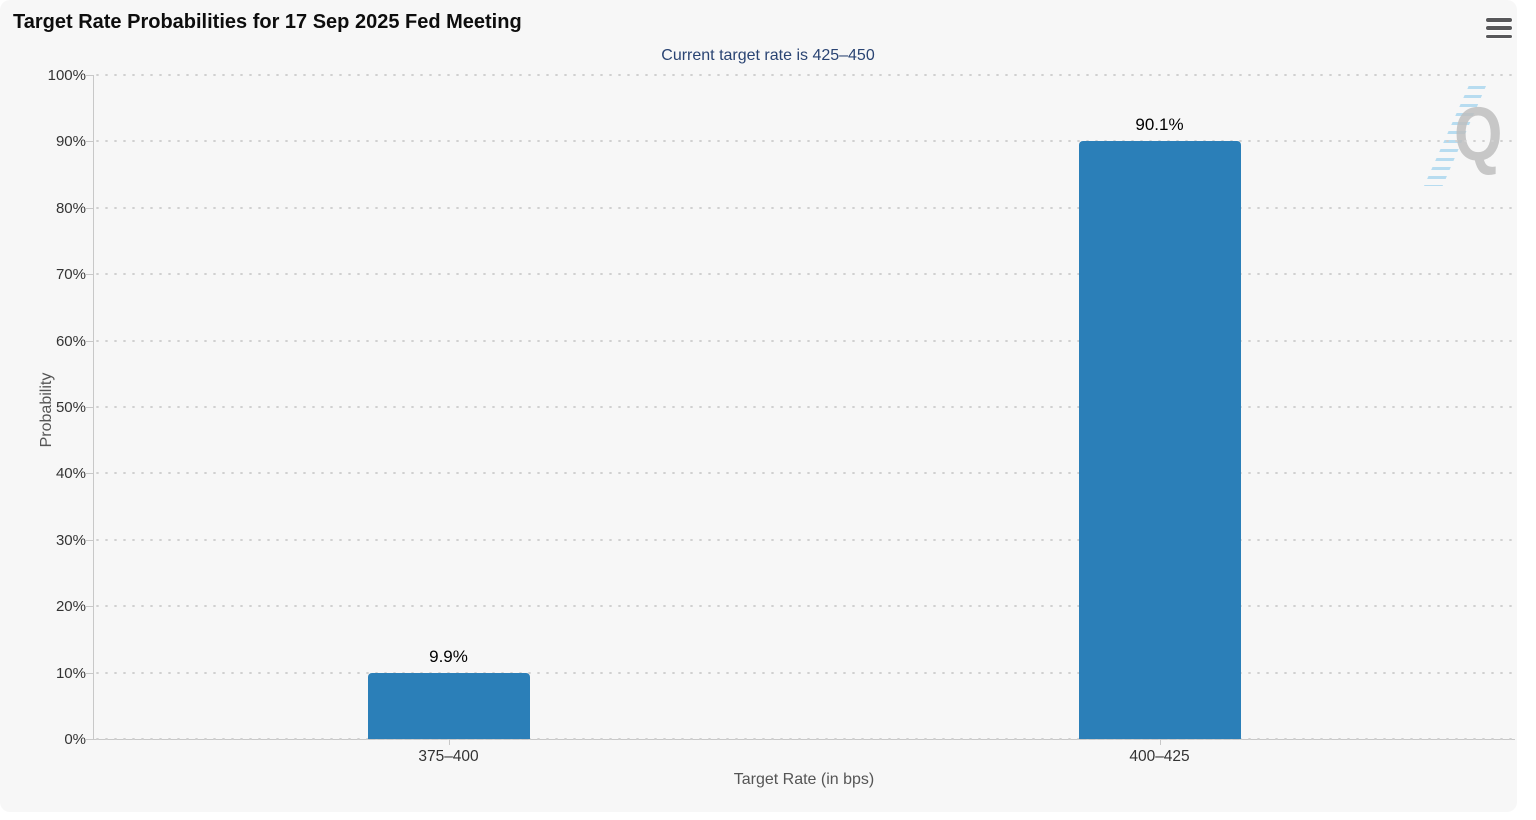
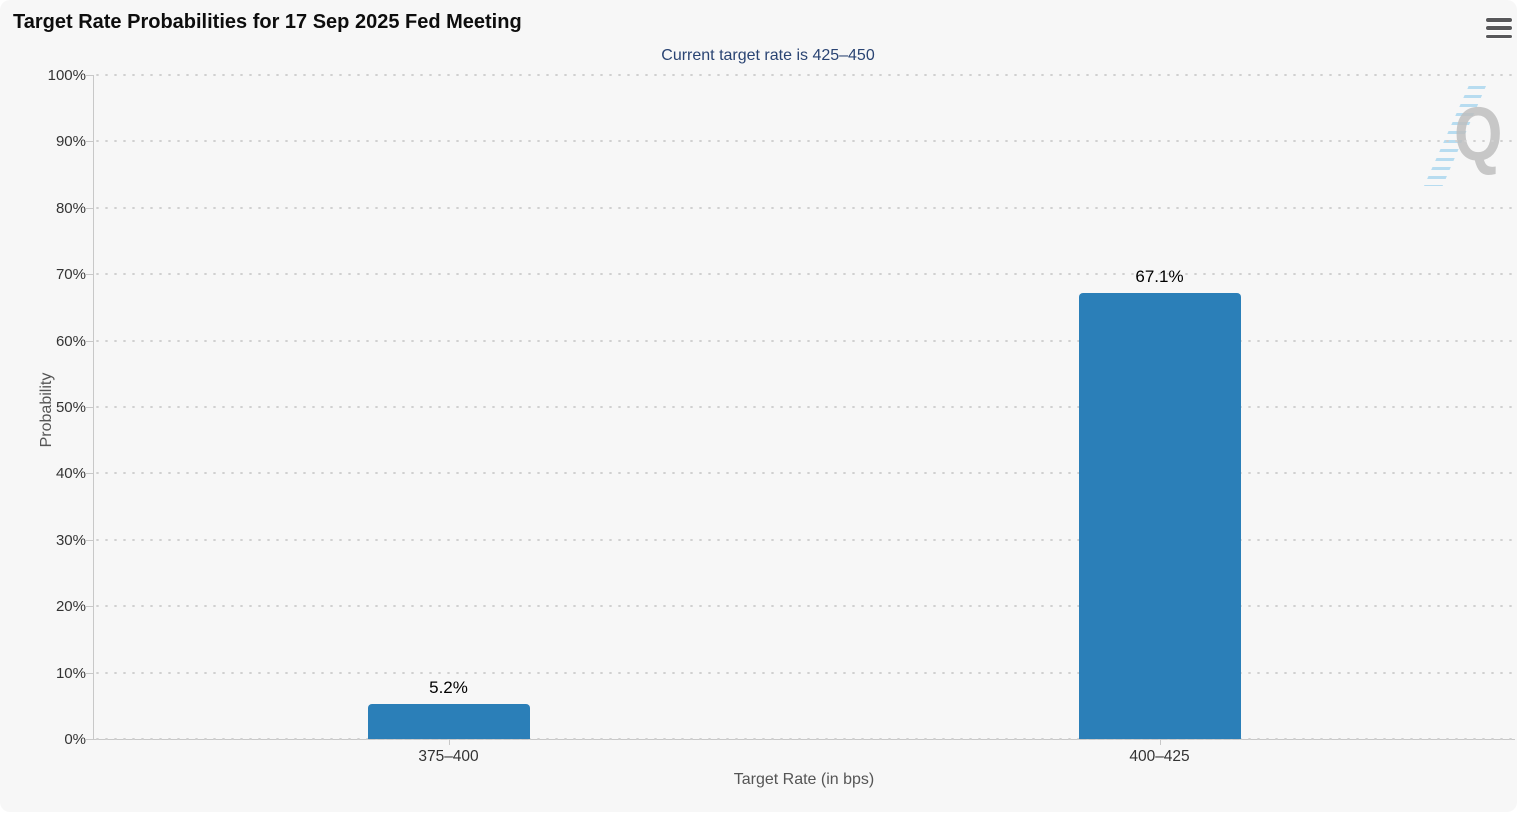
375–400: 9.9% -> 5.2%
400–425: 90.1% -> 67.1%
